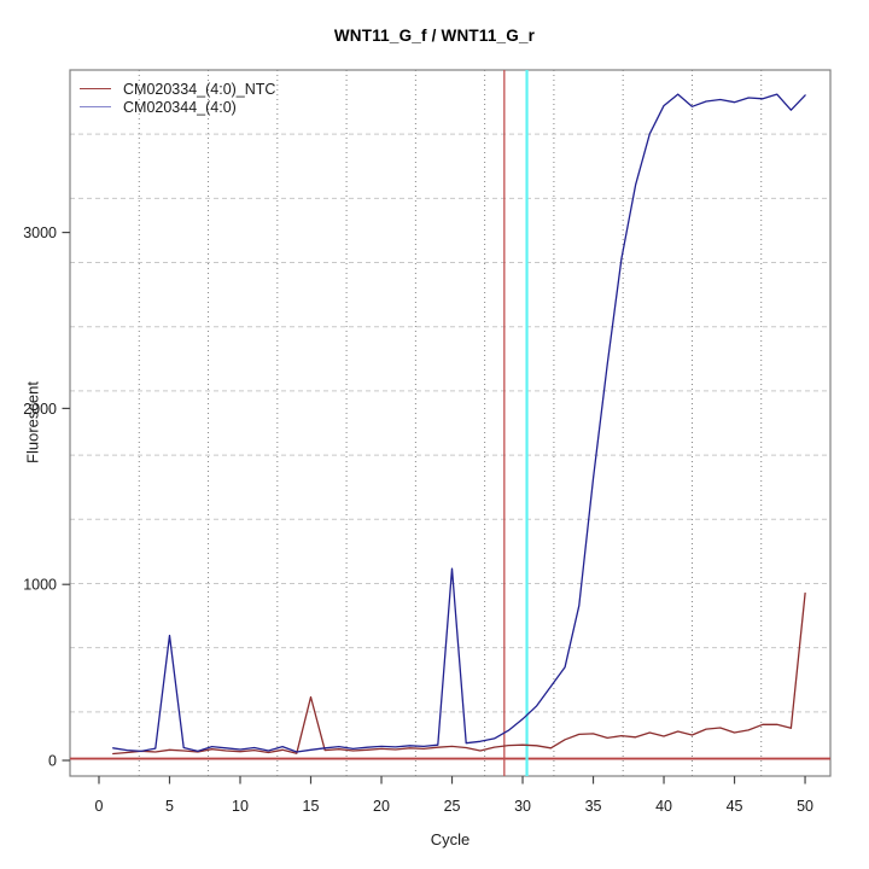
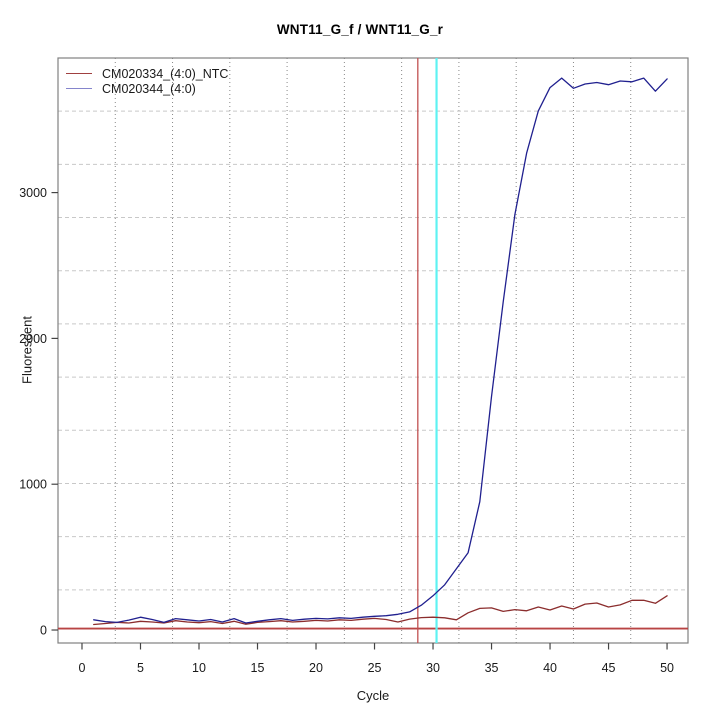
CM020344_(4:0)/5: 710 -> 90
CM020334_(4:0)_NTC/15: 360 -> 50
CM020344_(4:0)/25: 1090 -> 90
CM020334_(4:0)_NTC/50: 950 -> 240
